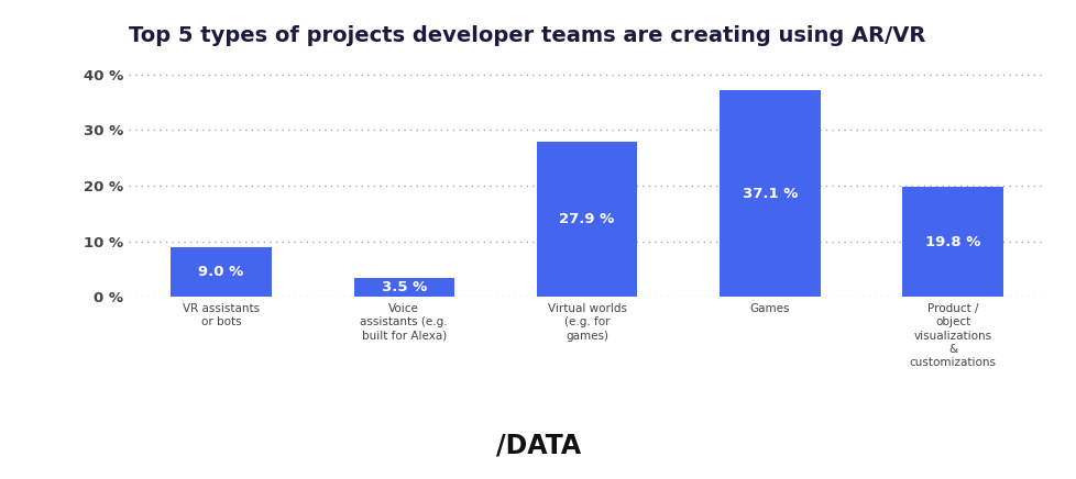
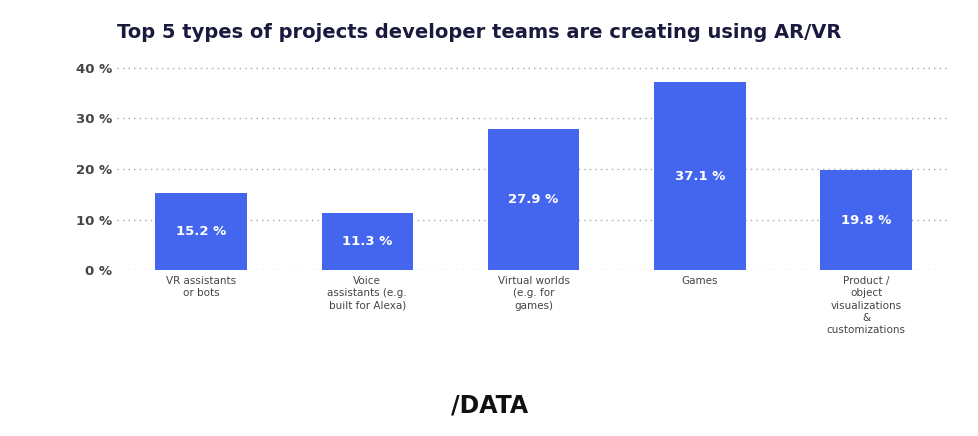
VR assistants or bots: 9.0 -> 15.2
Voice assistants (e.g. built for Alexa): 3.5 -> 11.3
